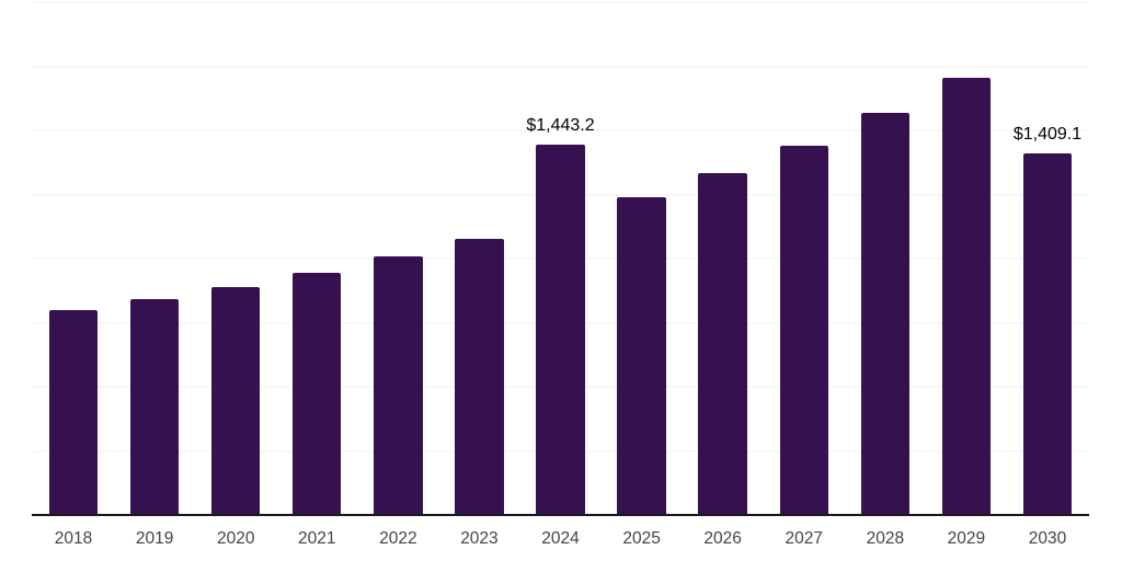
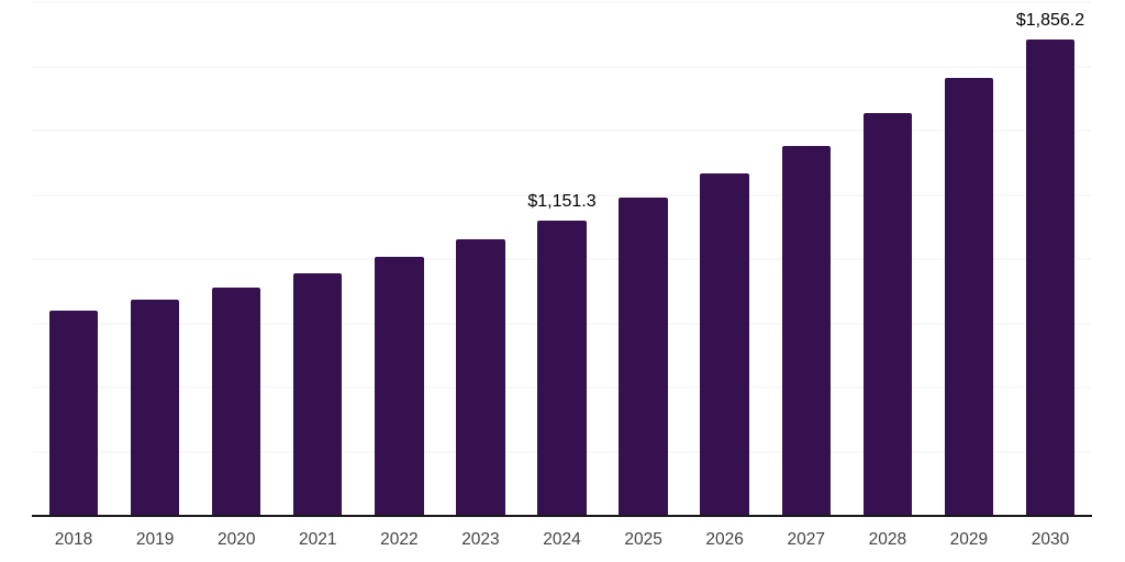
2024: $1,443.2 -> $1,151.3
2030: $1,409.1 -> $1,856.2
